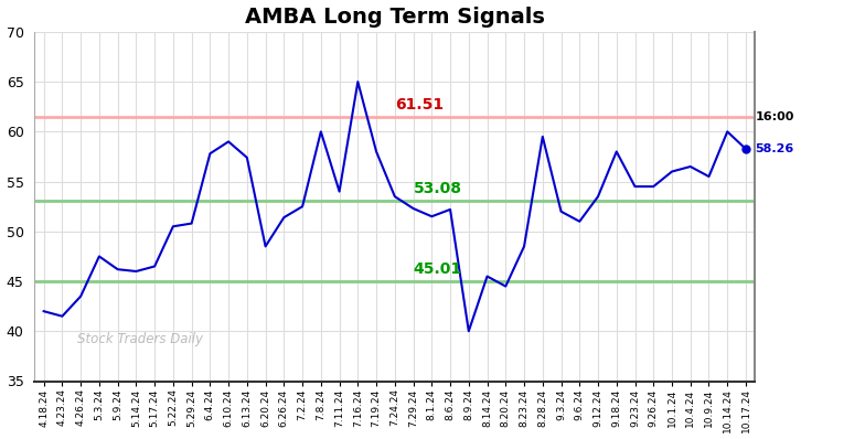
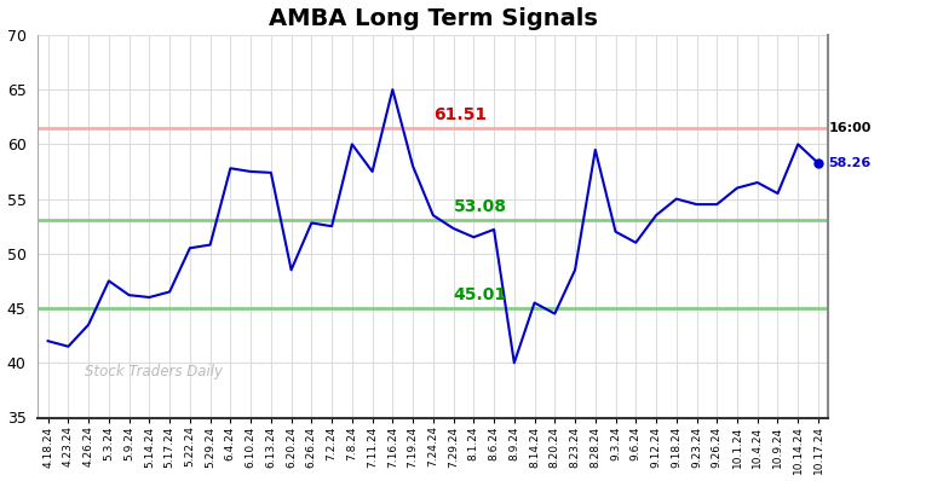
6.10.24: 59.0 -> 57.5
6.26.24: 51.4 -> 52.8
7.11.24: 54.0 -> 57.5
9.18.24: 58.0 -> 55.0
